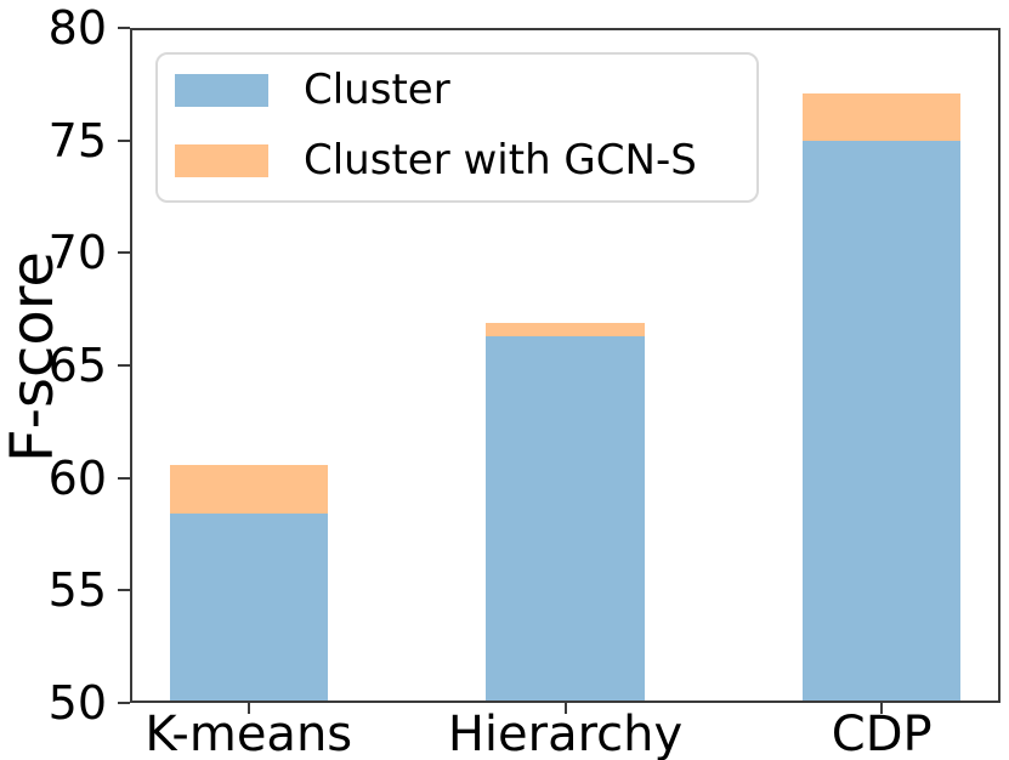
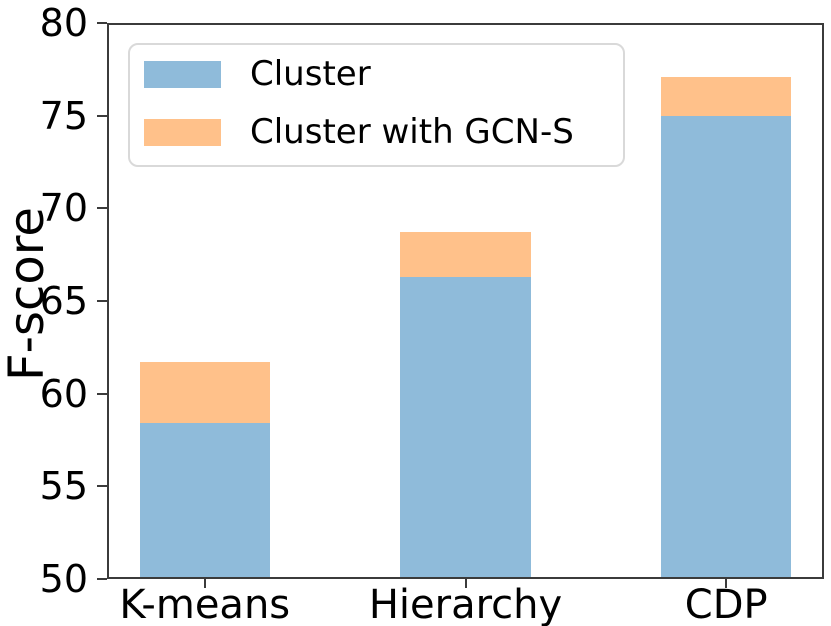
Cluster with GCN-S/K-means: 60.6 -> 61.7
Cluster with GCN-S/Hierarchy: 66.9 -> 68.7
